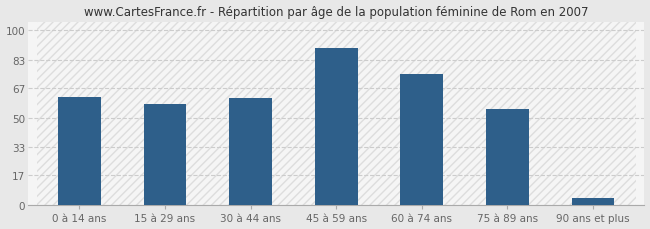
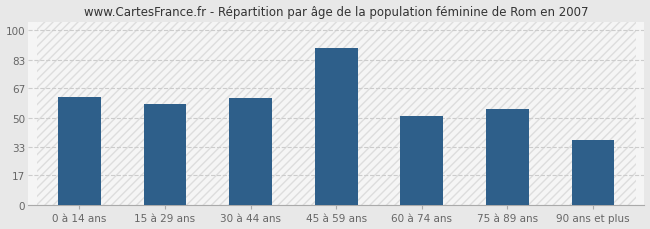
60 à 74 ans: 75 -> 51
90 ans et plus: 4 -> 37
